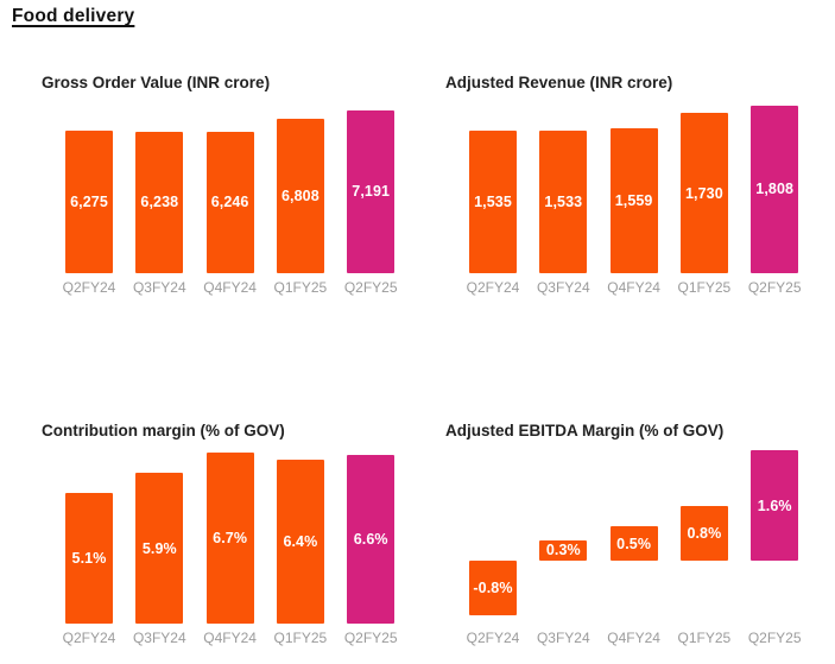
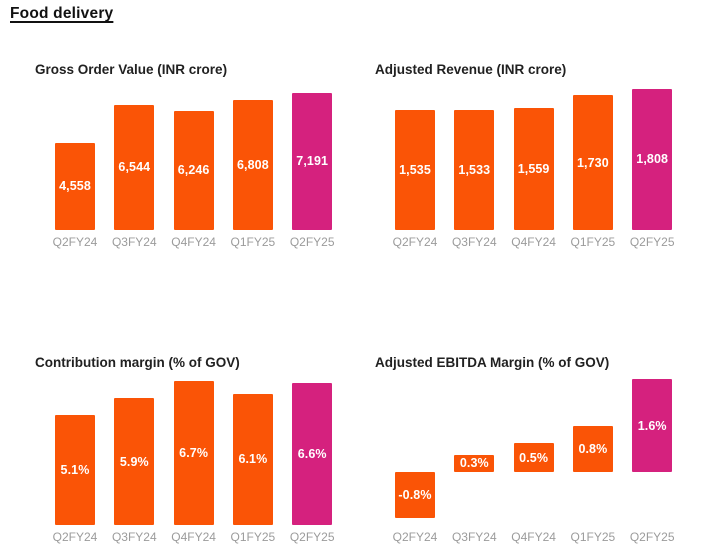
Gross Order Value (INR crore)/Q2FY24: 6,275 -> 4,558
Gross Order Value (INR crore)/Q3FY24: 6,238 -> 6,544
Contribution margin (% of GOV)/Q1FY25: 6.4% -> 6.1%
